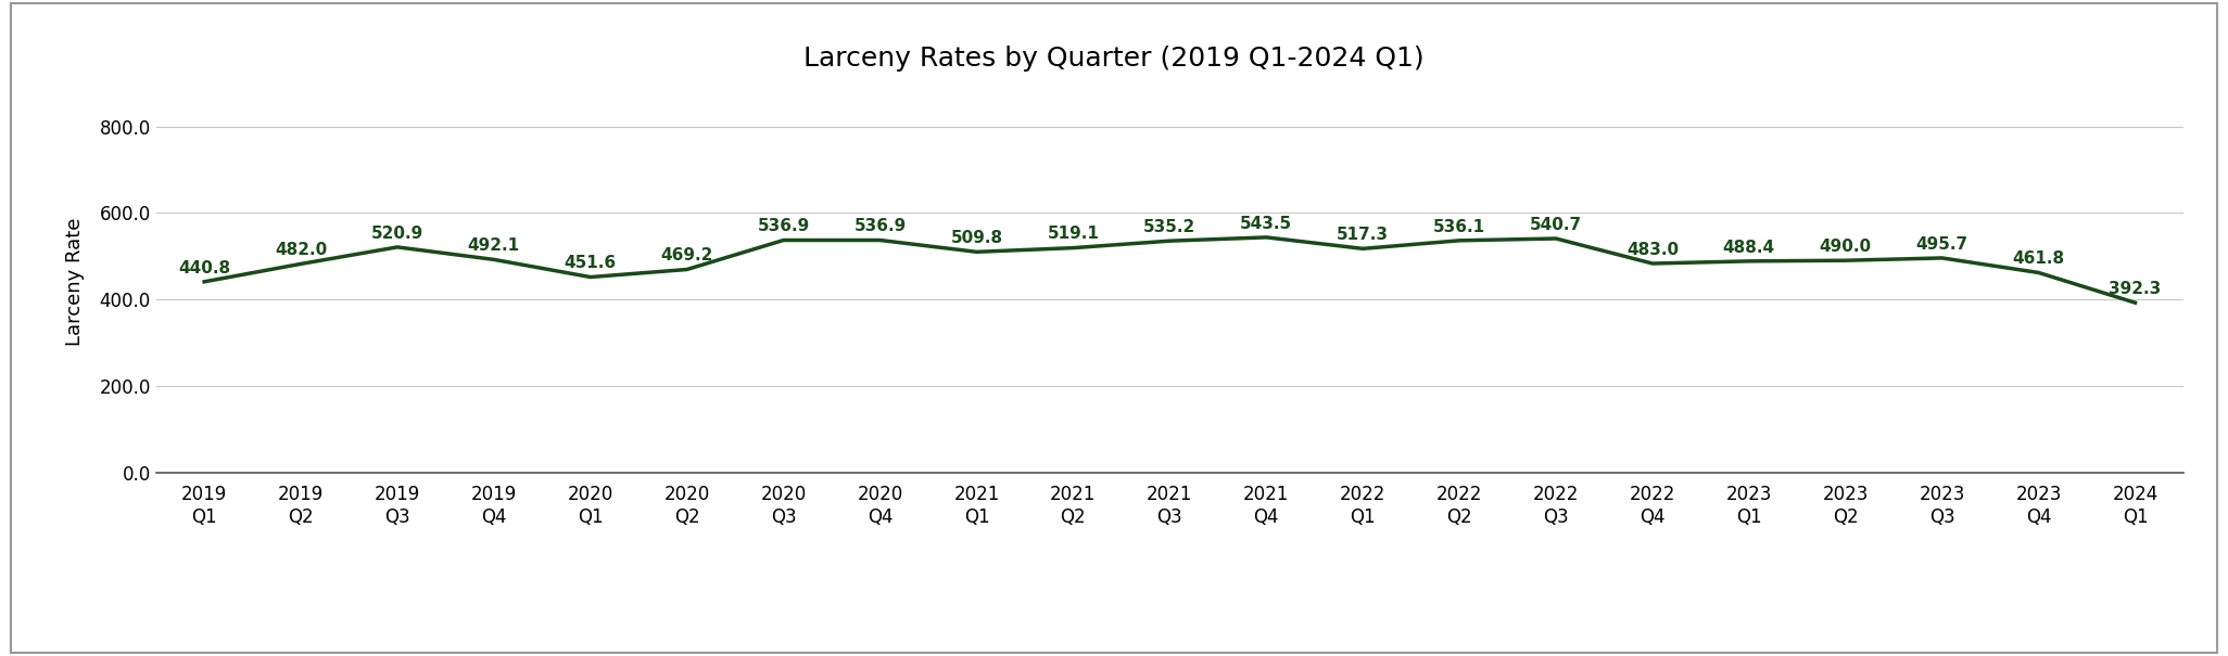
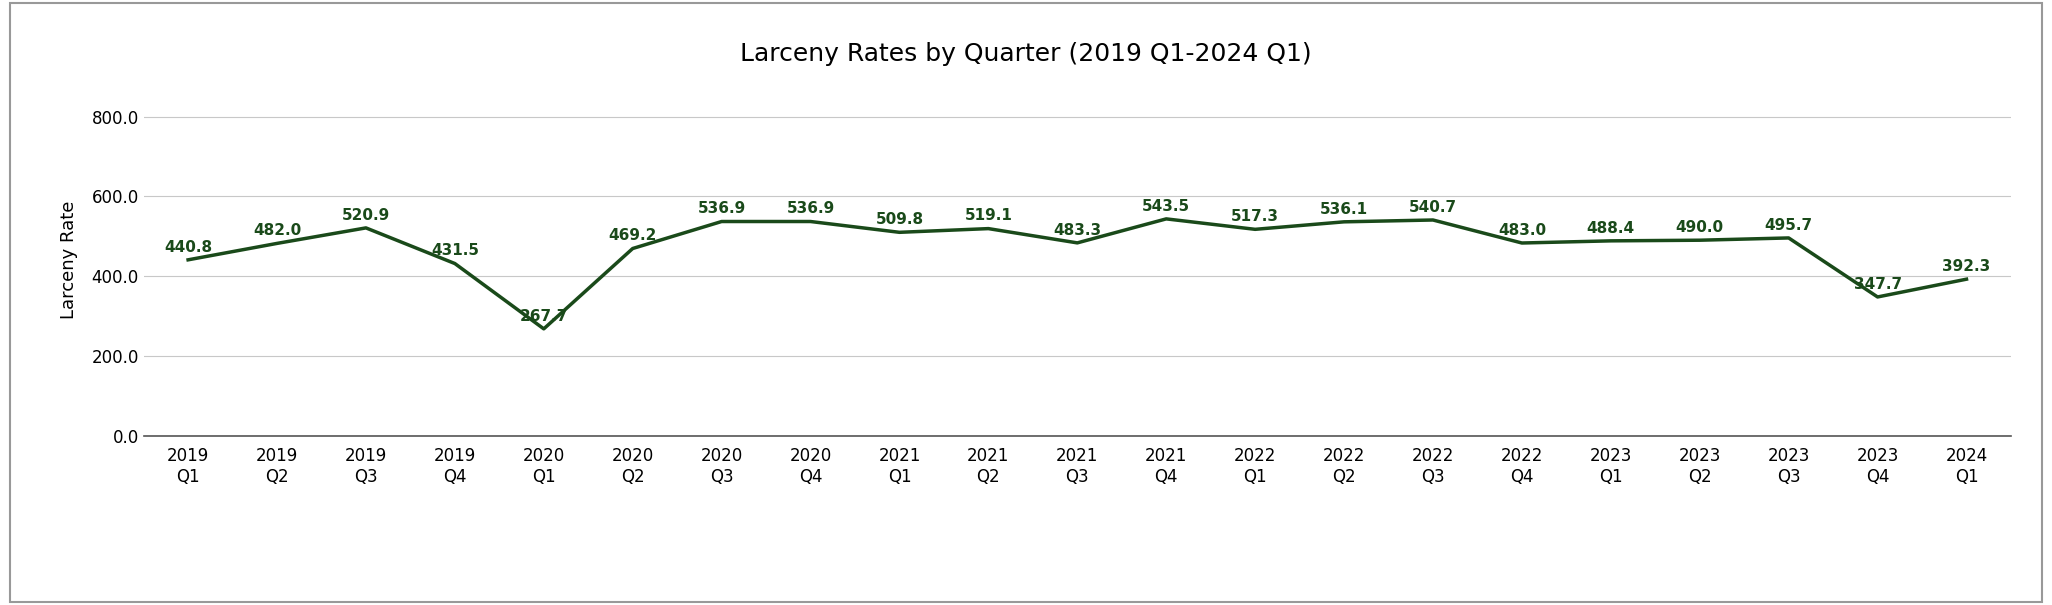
2019 Q4: 492.1 -> 431.5
2020 Q1: 451.6 -> 267.7
2021 Q3: 535.2 -> 483.3
2023 Q4: 461.8 -> 347.7
